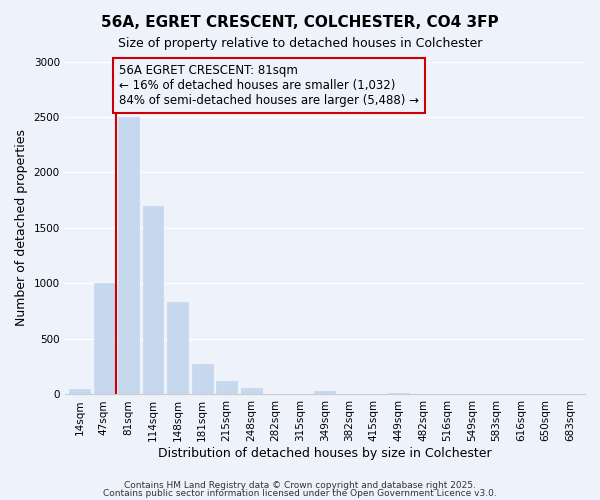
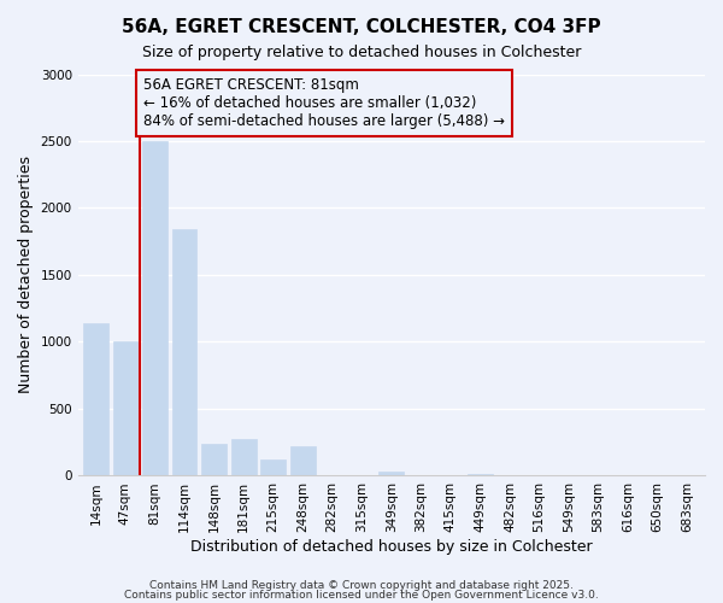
14sqm: 50 -> 1140
114sqm: 1700 -> 1840
148sqm: 830 -> 240
248sqm: 60 -> 220
